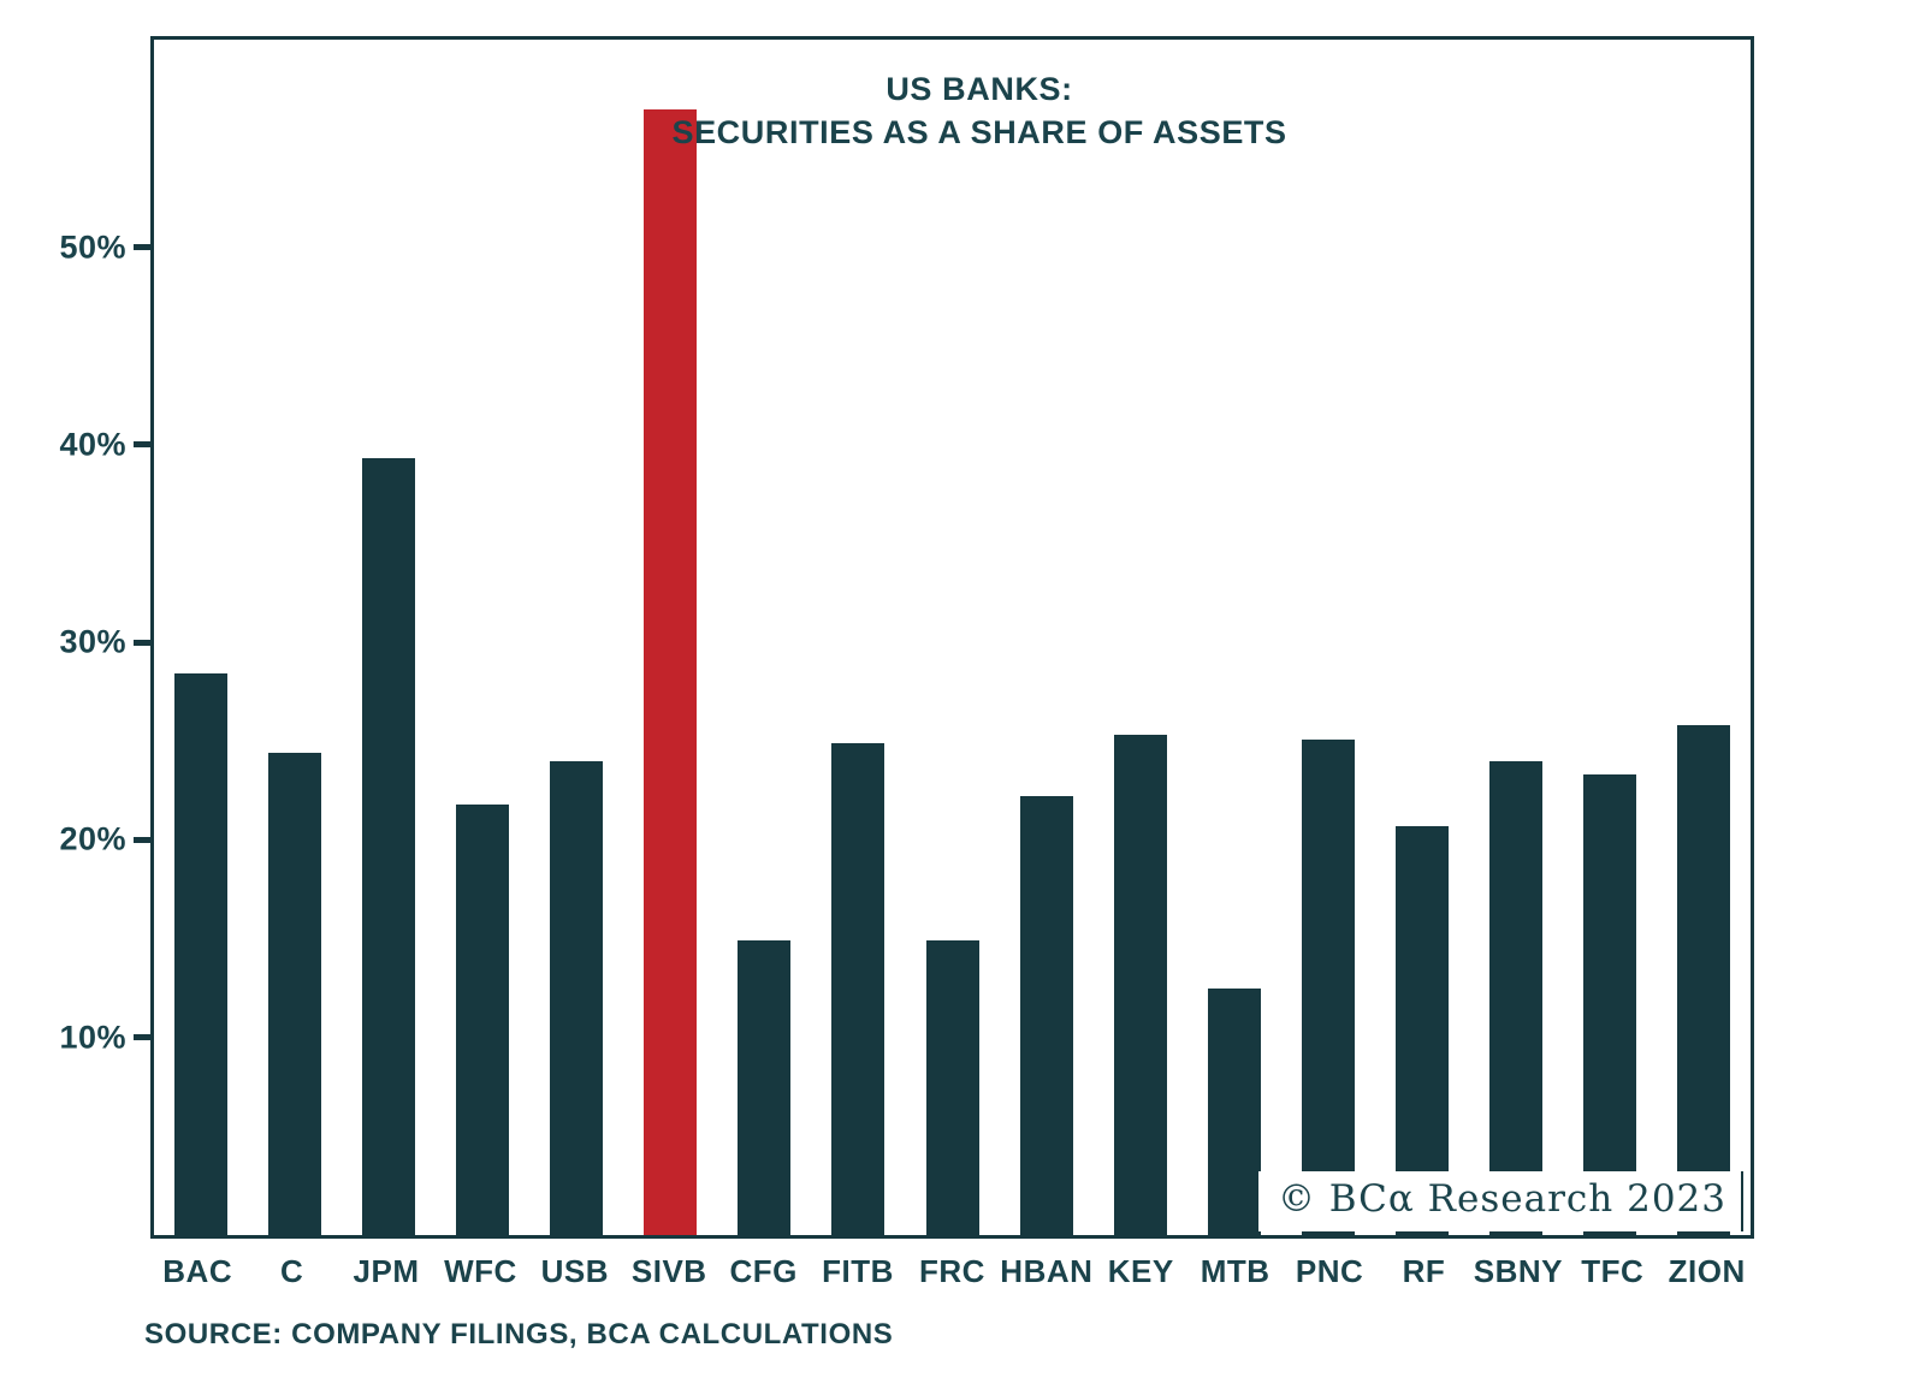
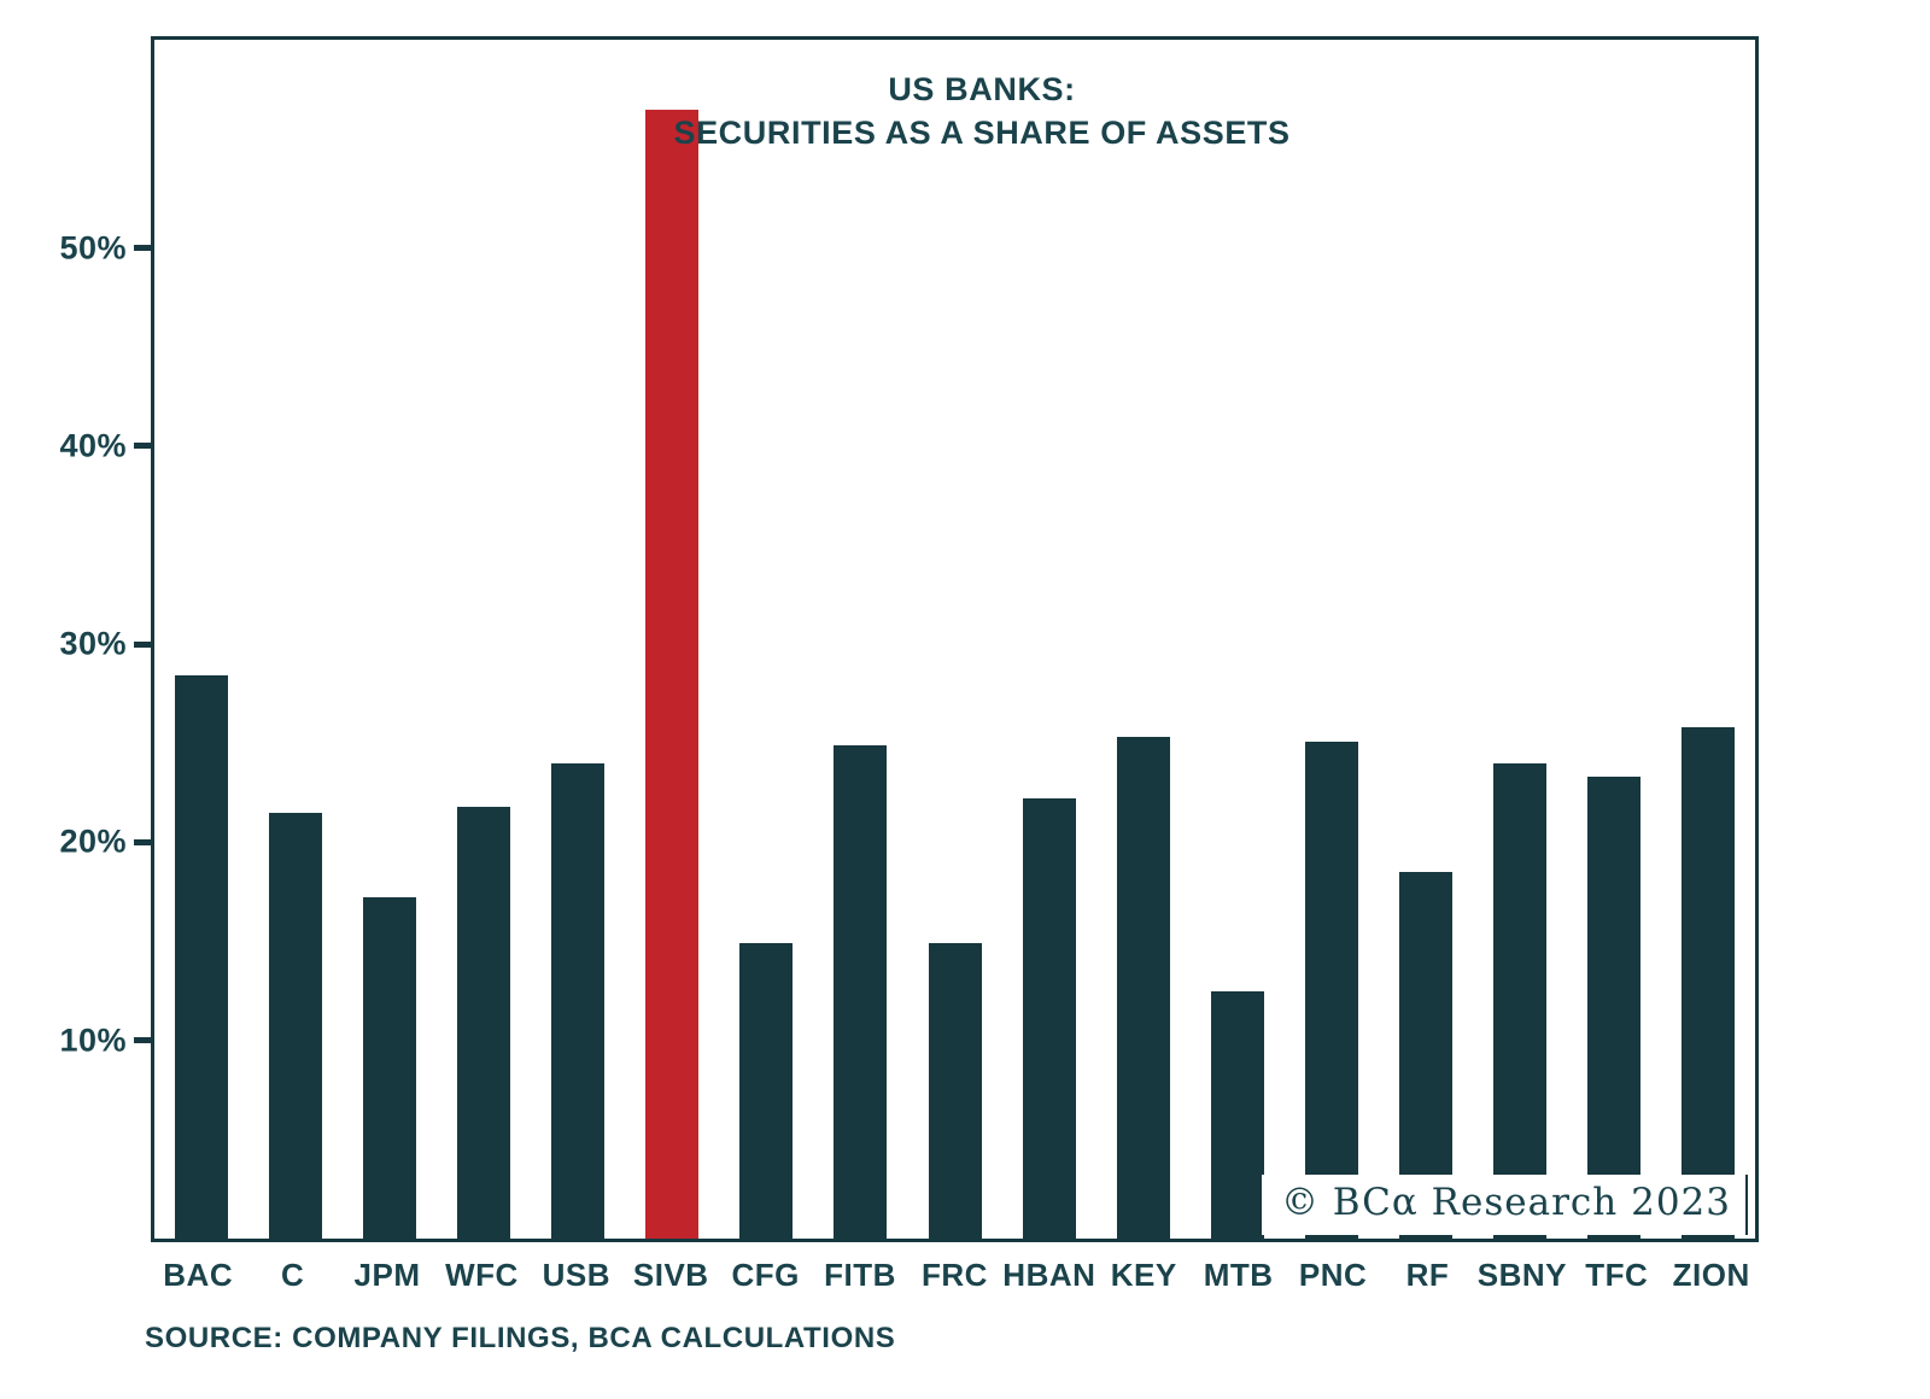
C: 24.4% -> 21.5%
JPM: 39.3% -> 17.2%
RF: 20.7% -> 18.5%
